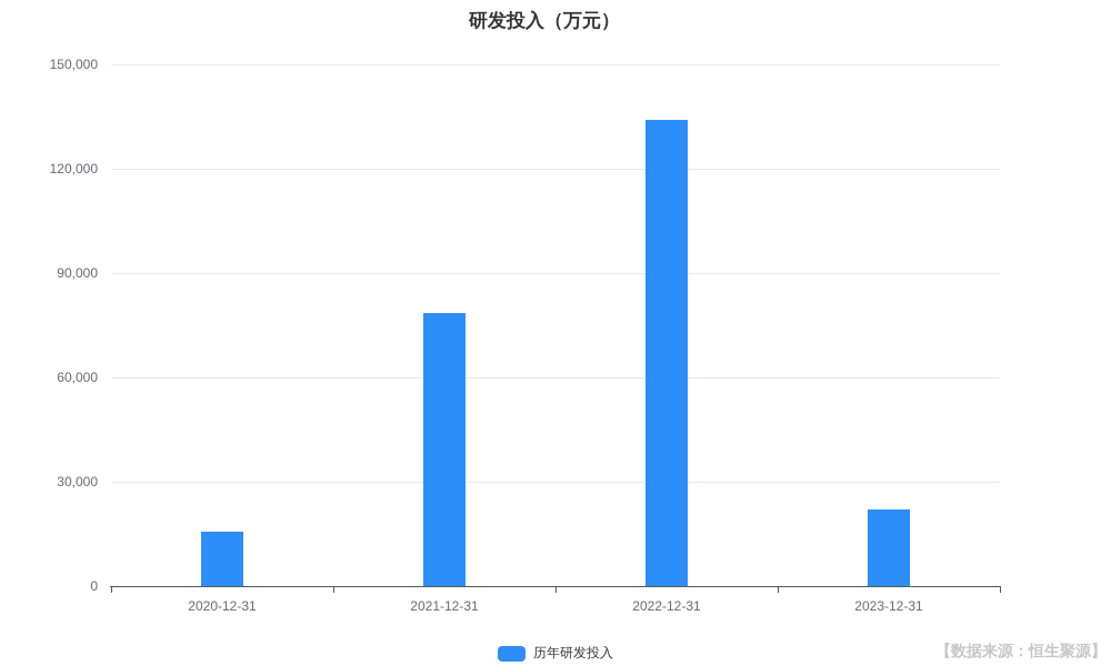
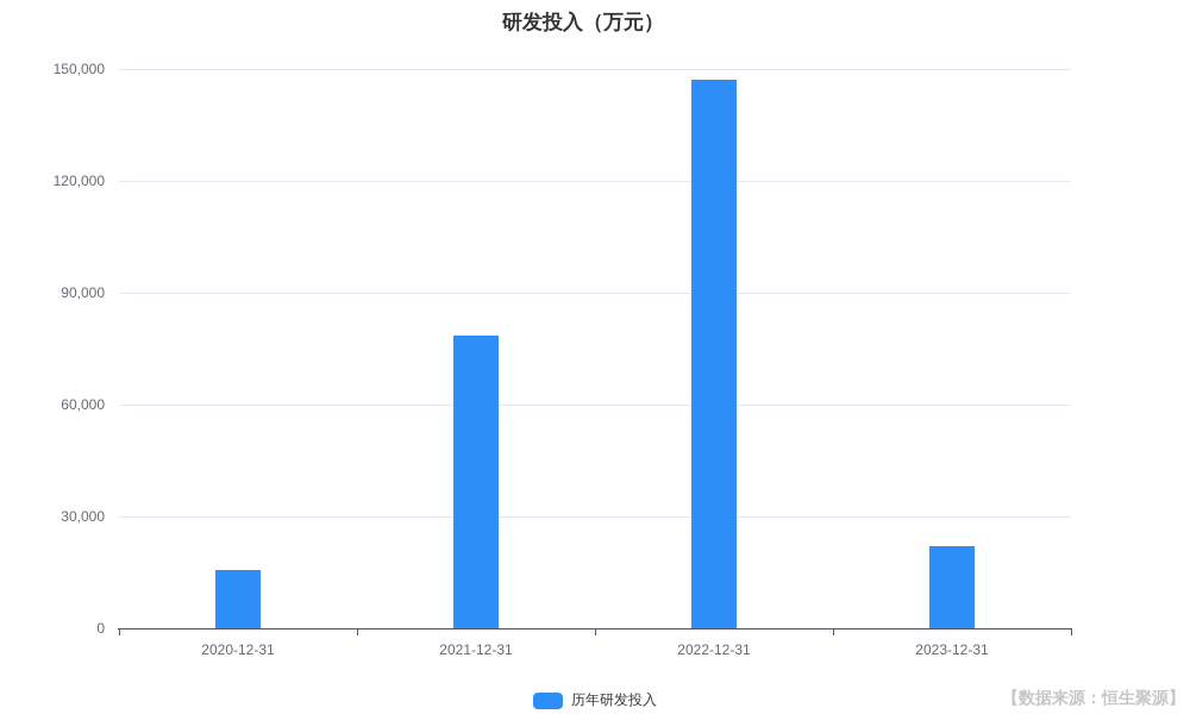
2022-12-31: 134000 -> 147000
